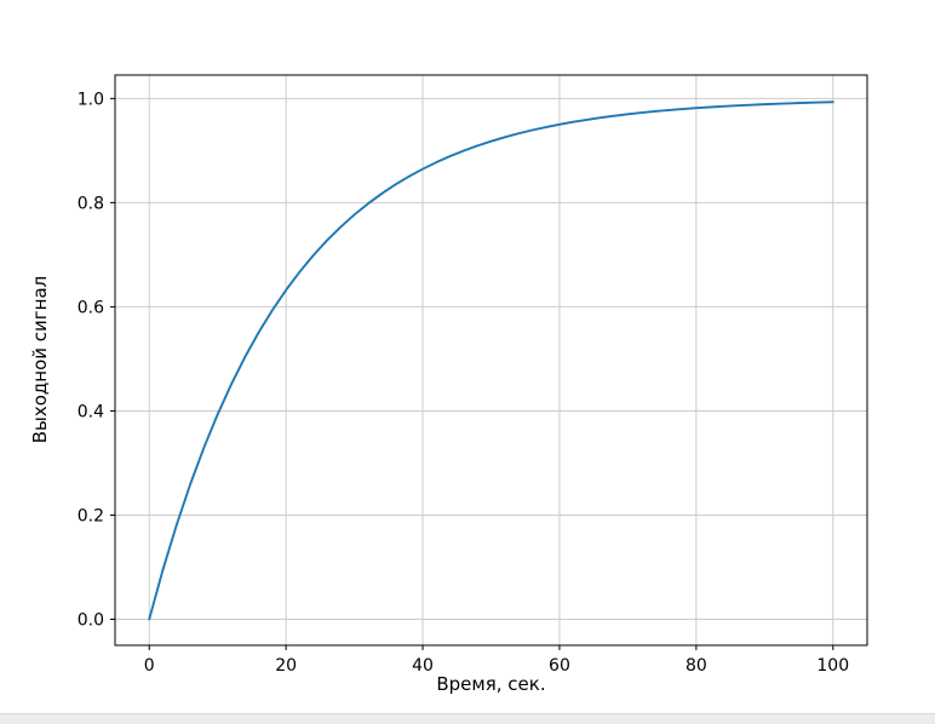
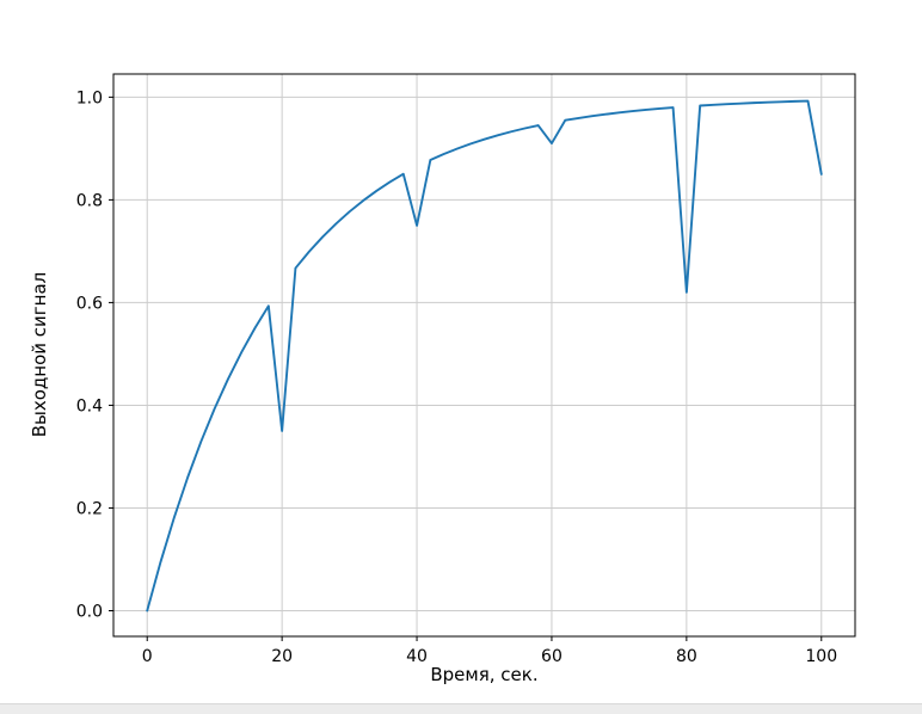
20: 0.63 -> 0.35
40: 0.86 -> 0.75
60: 0.95 -> 0.91
80: 0.98 -> 0.62
100: 0.99 -> 0.85
